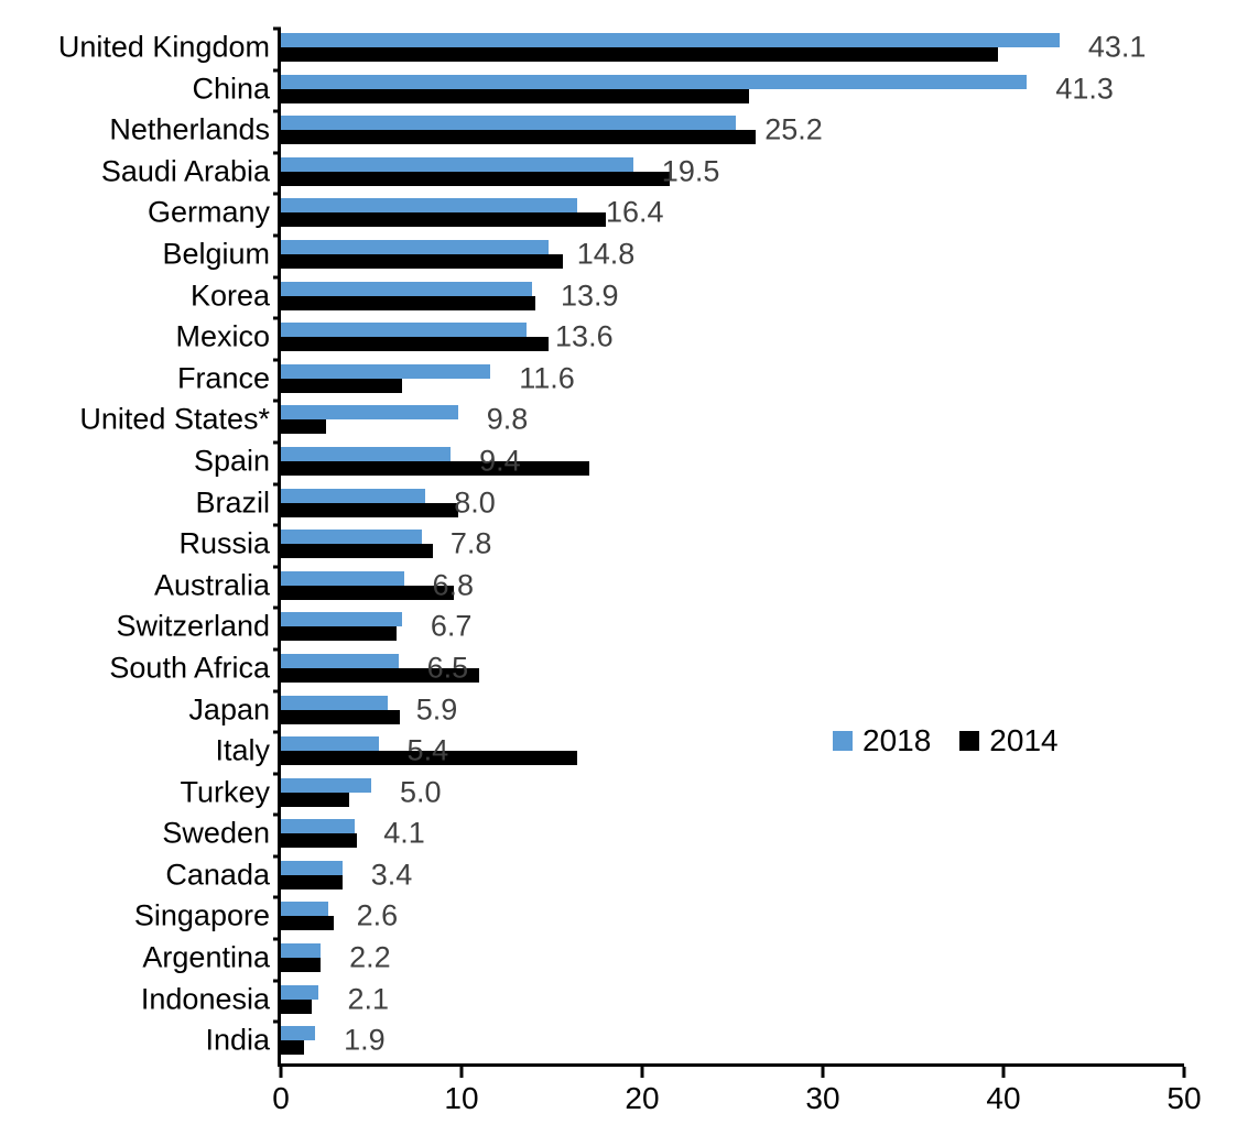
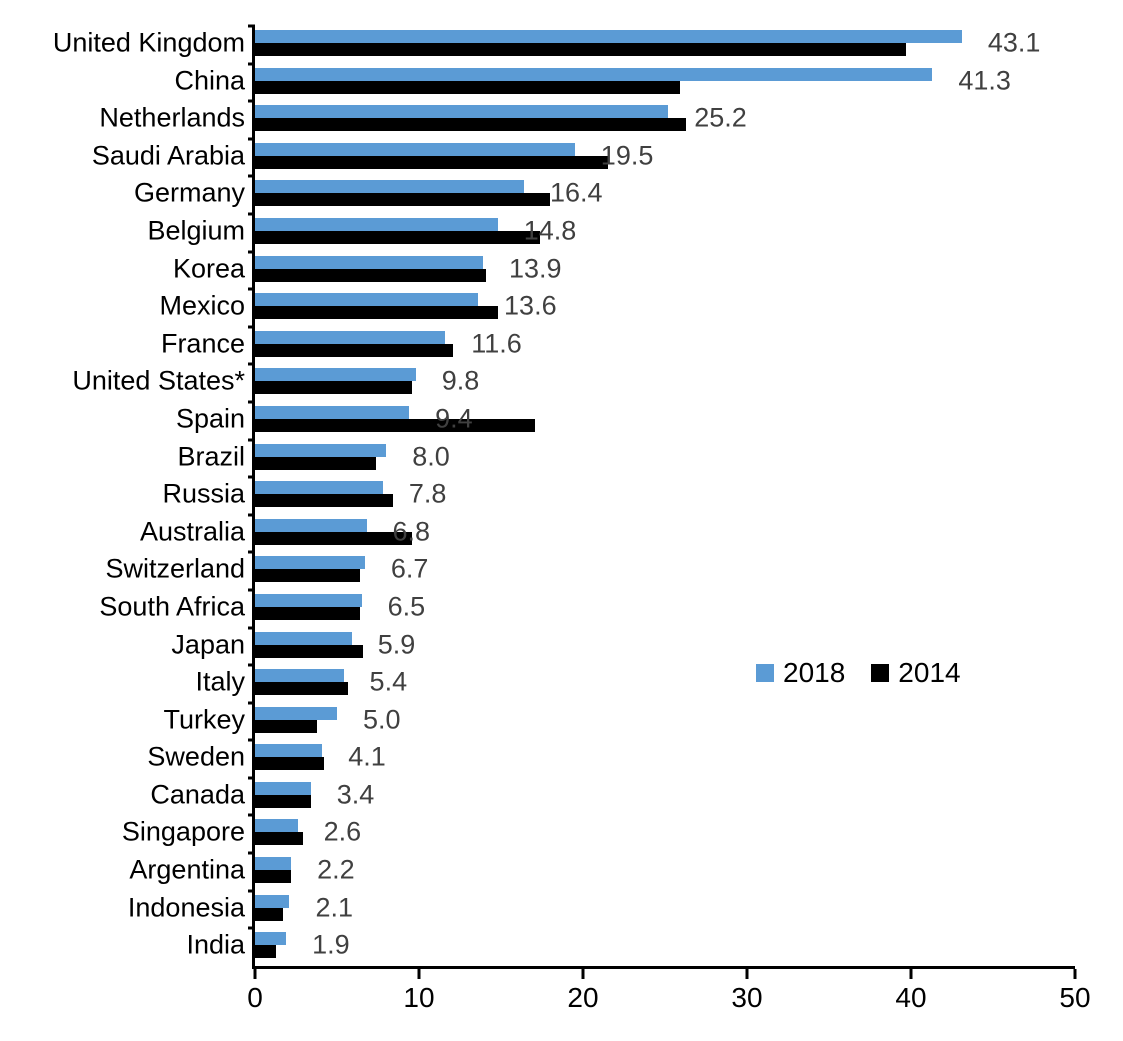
2014/Belgium: 15.6 -> 17.4
2014/France: 6.7 -> 12.1
2014/United States*: 2.5 -> 9.6
2014/Brazil: 9.8 -> 7.4
2014/South Africa: 11.0 -> 6.4
2014/Italy: 16.4 -> 5.7
